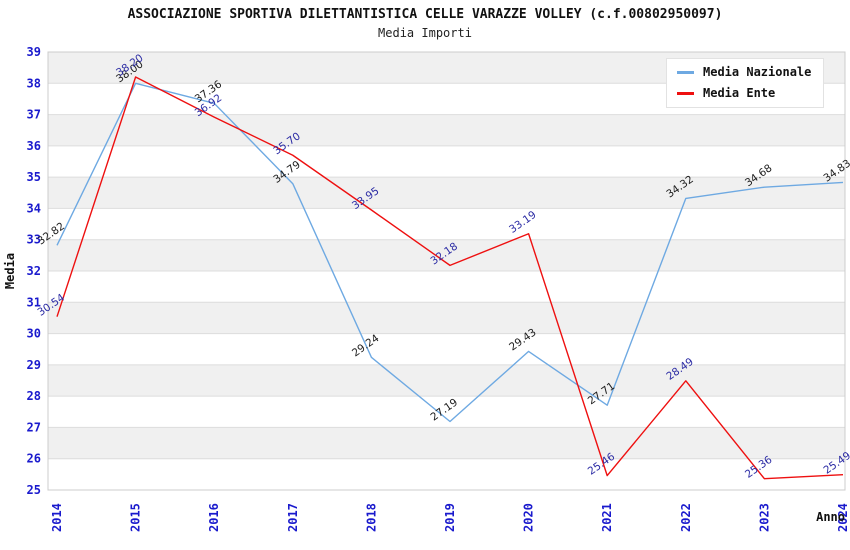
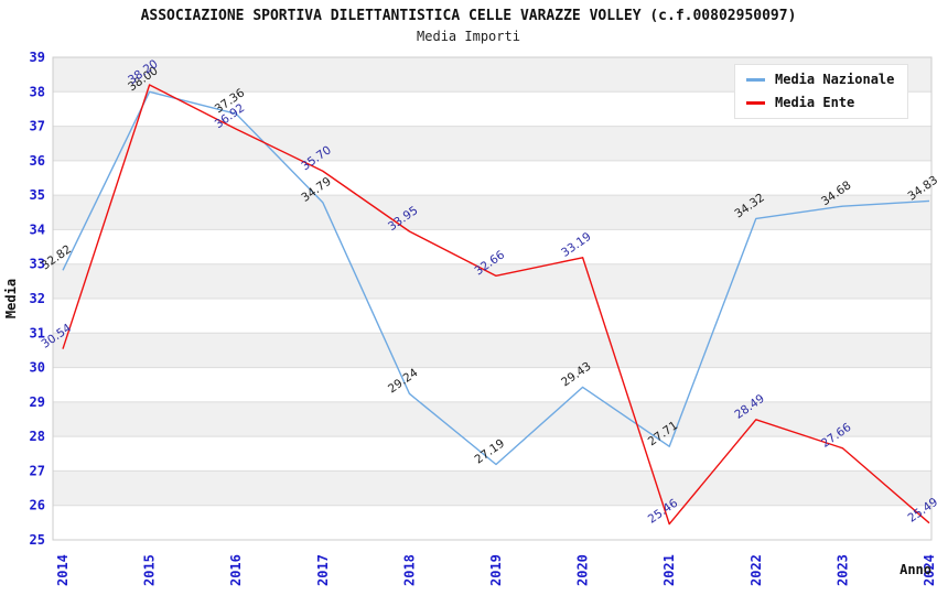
Media Ente/2019: 32.18 -> 32.66
Media Ente/2023: 25.36 -> 27.66
